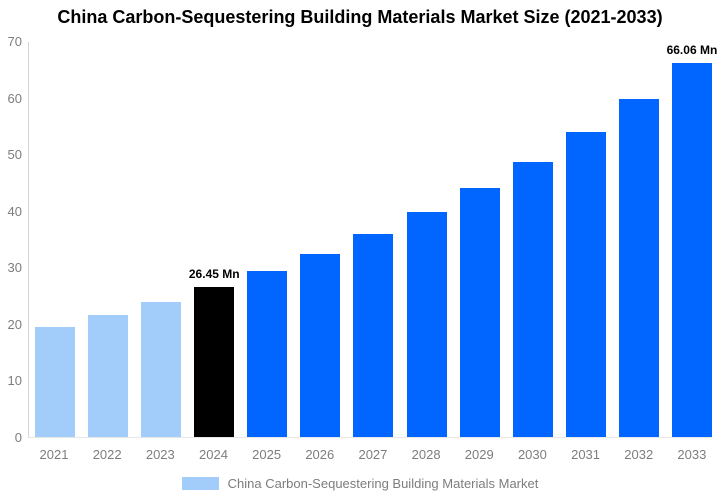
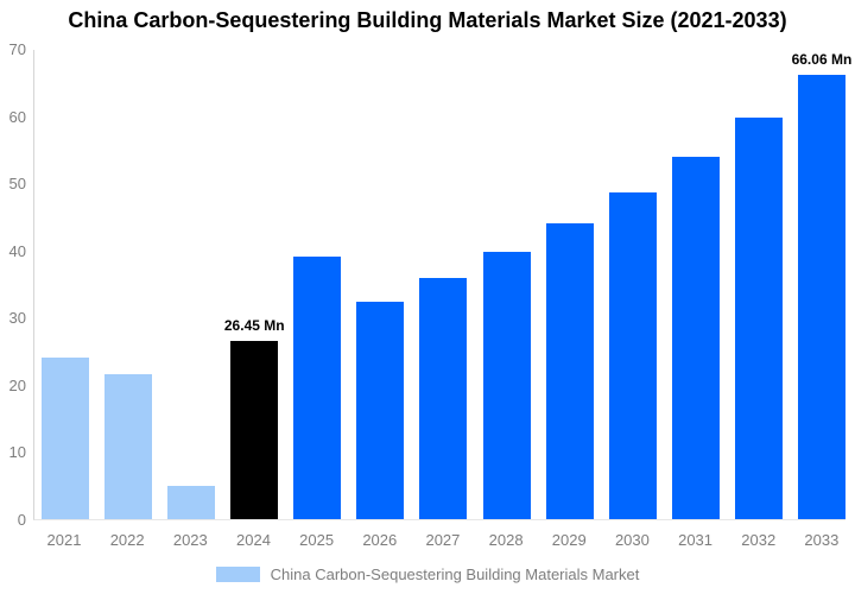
2021: 19 -> 24
2023: 24 -> 5
2025: 29 -> 39
